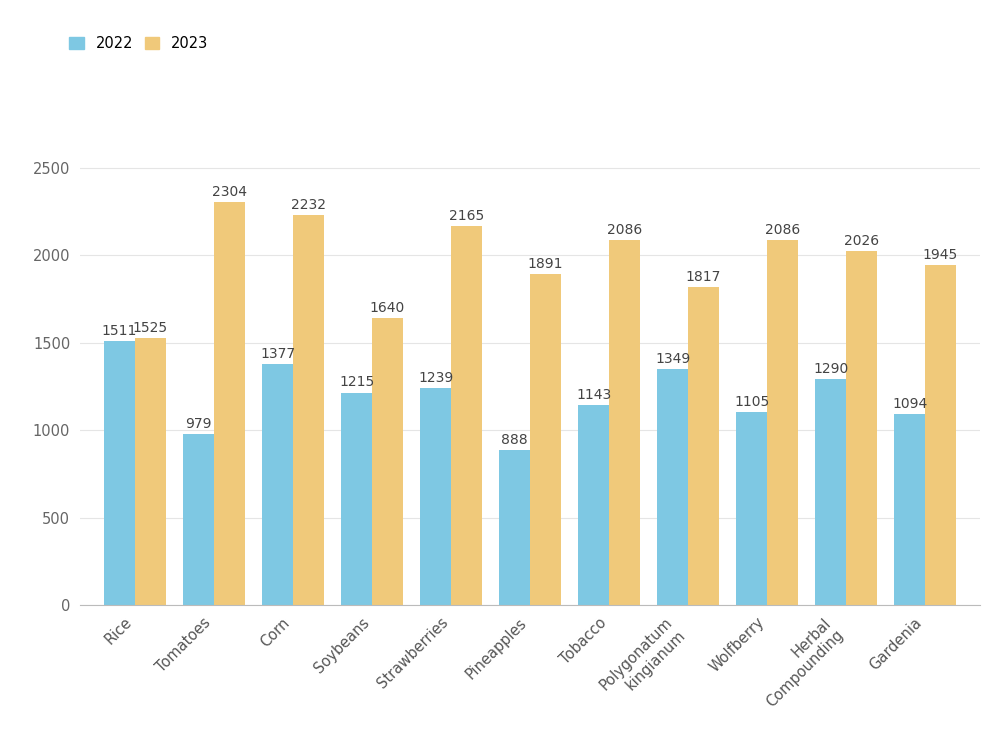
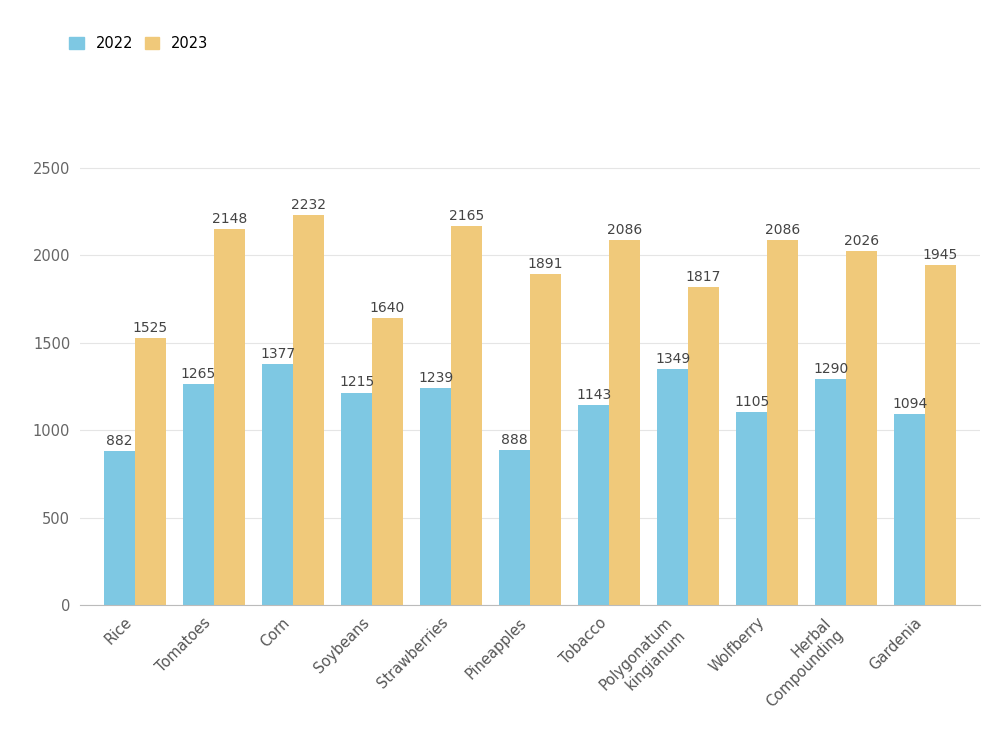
2022/Rice: 1511 -> 882
2022/Tomatoes: 979 -> 1265
2023/Tomatoes: 2304 -> 2148
